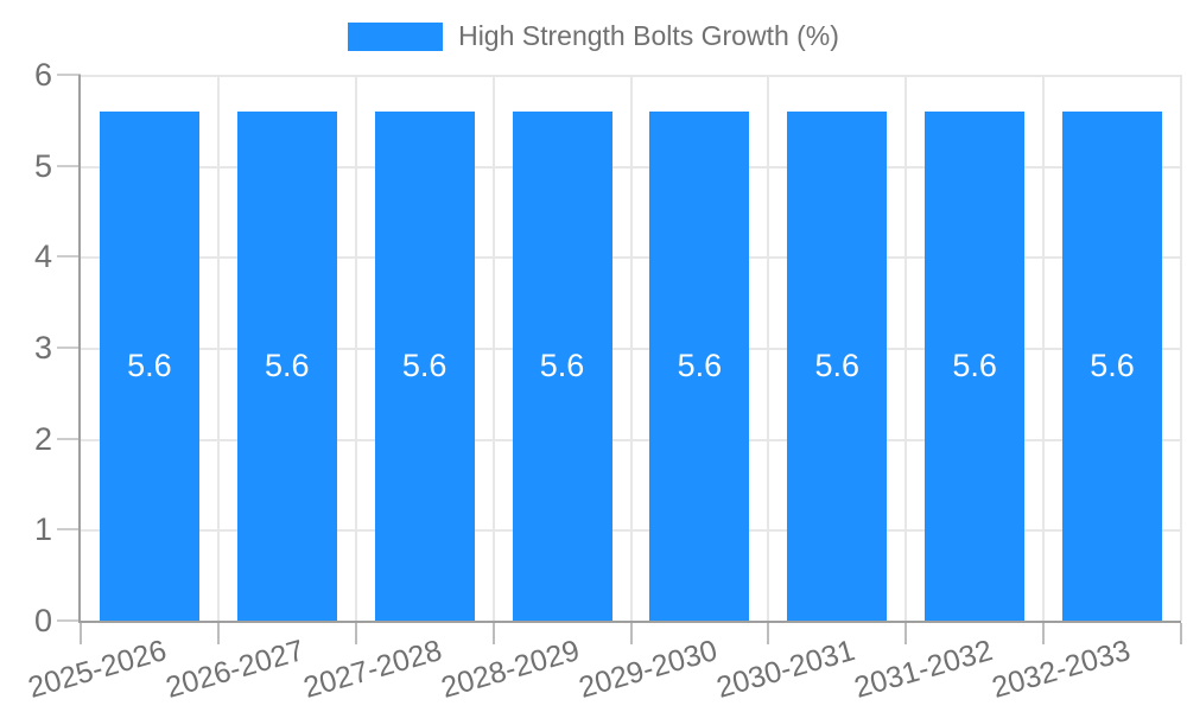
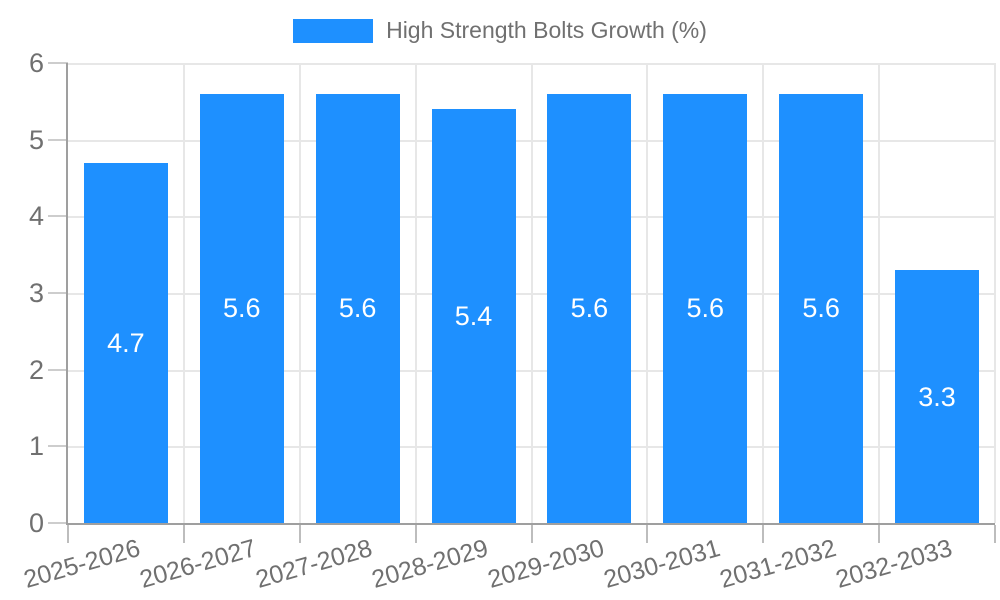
2025-2026: 5.6 -> 4.7
2028-2029: 5.6 -> 5.4
2032-2033: 5.6 -> 3.3
